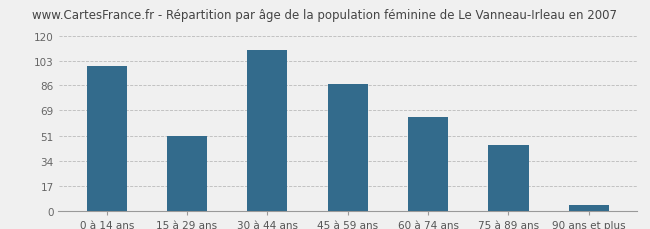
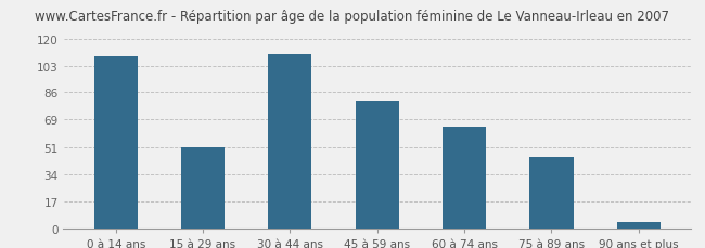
0 à 14 ans: 99 -> 109
45 à 59 ans: 87 -> 81
